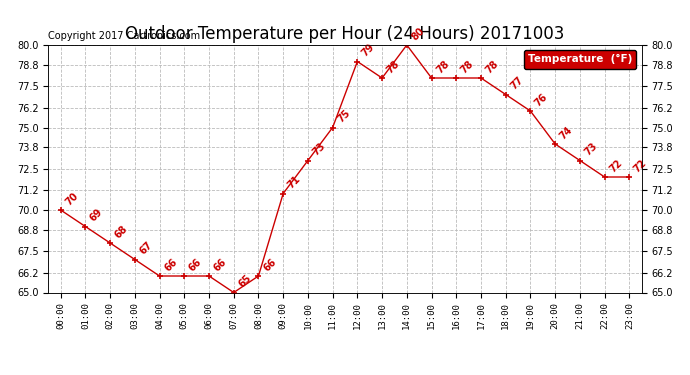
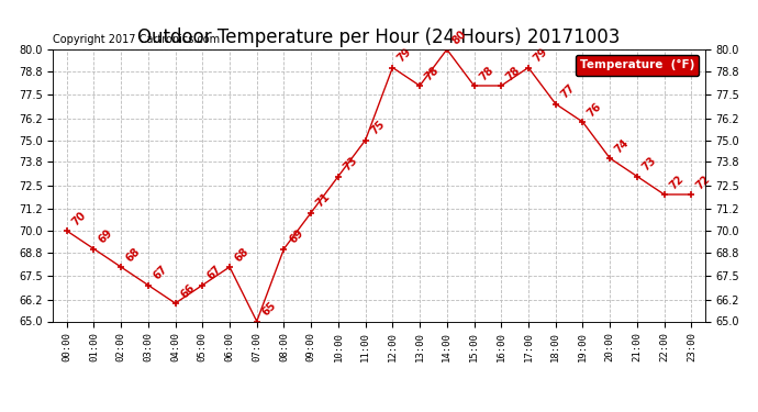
05:00: 66 -> 67
06:00: 66 -> 68
08:00: 66 -> 69
17:00: 78 -> 79
